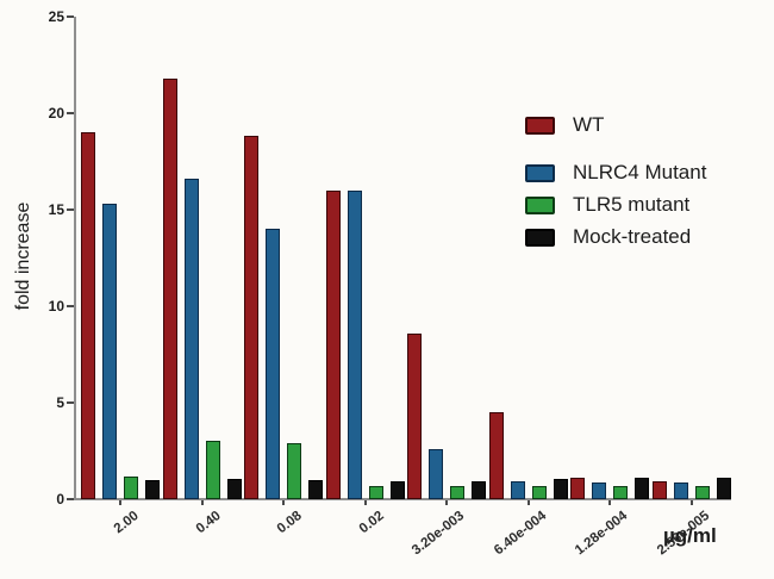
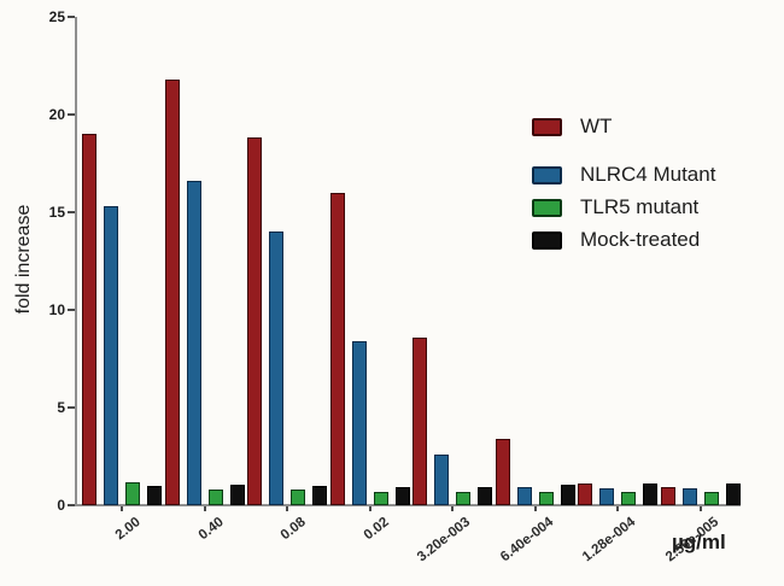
TLR5 mutant/0.40: 3.0 -> 0.8
TLR5 mutant/0.08: 2.9 -> 0.8
NLRC4 Mutant/0.02: 16.0 -> 8.4
WT/6.40e-004: 4.5 -> 3.4
